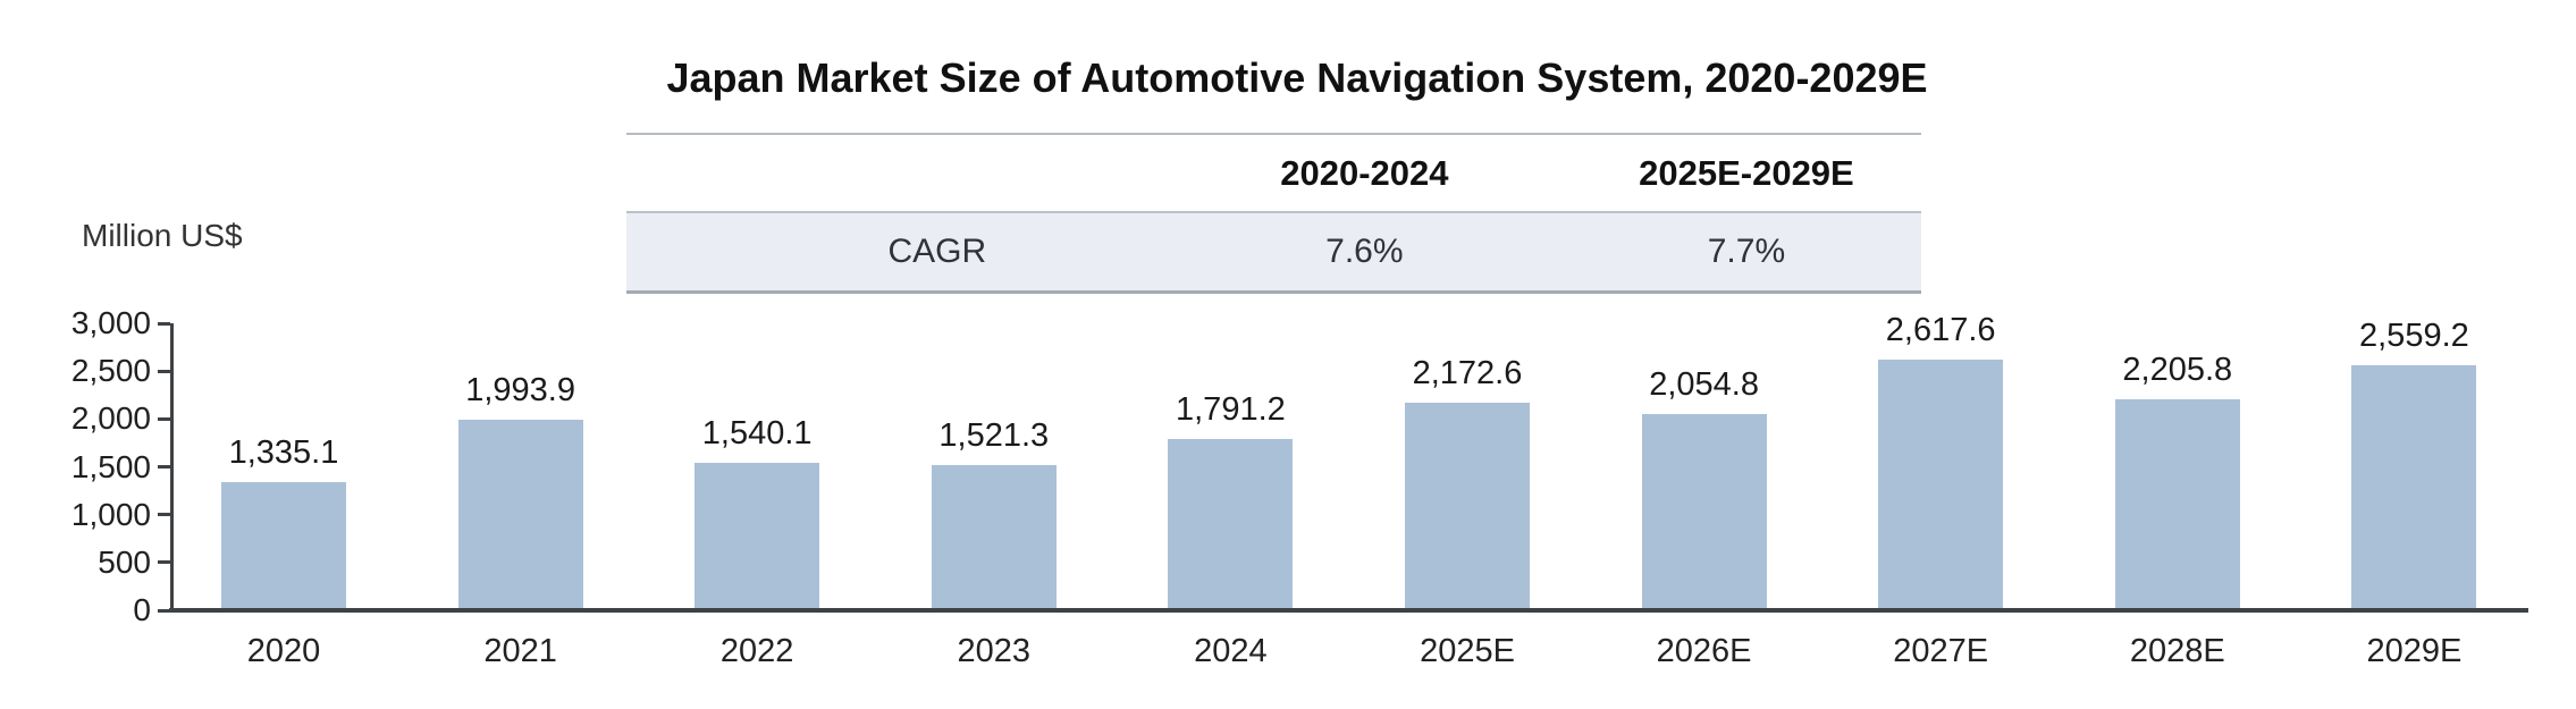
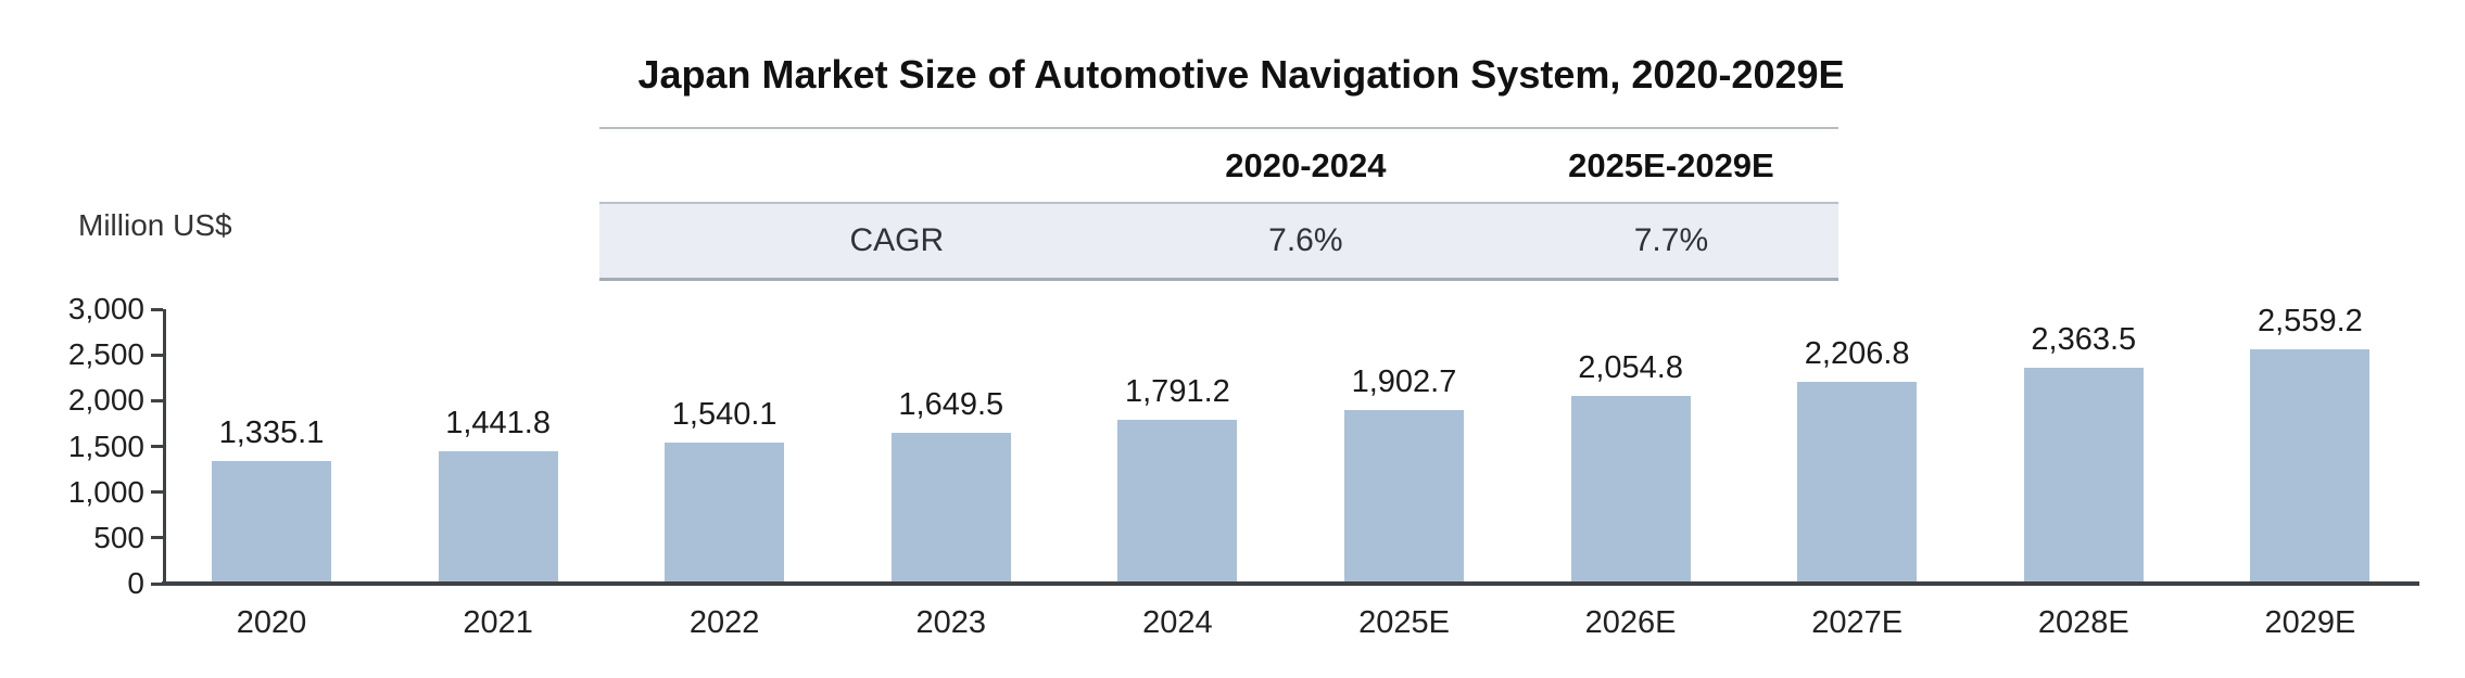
2021: 1,993.9 -> 1,441.8
2023: 1,521.3 -> 1,649.5
2025E: 2,172.6 -> 1,902.7
2027E: 2,617.6 -> 2,206.8
2028E: 2,205.8 -> 2,363.5
